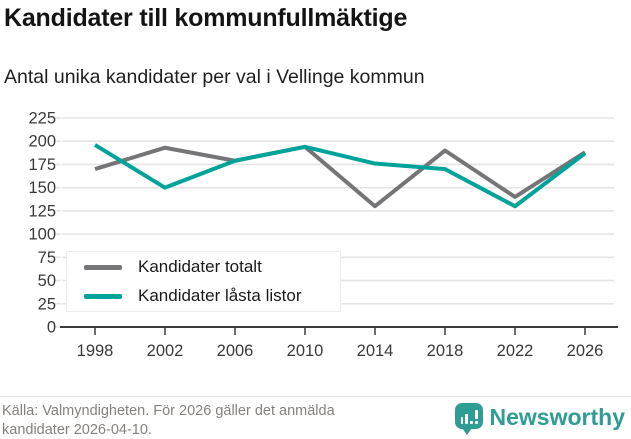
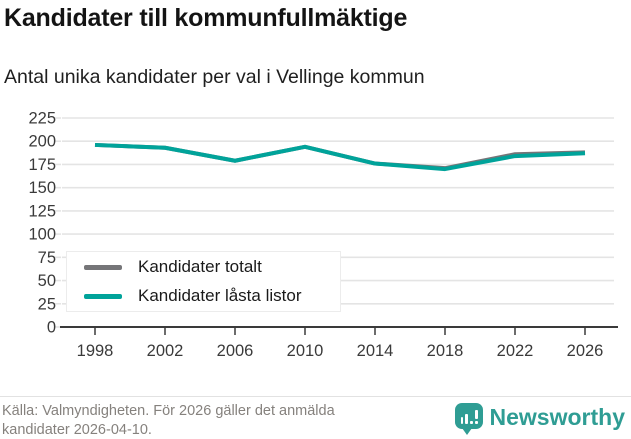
Kandidater totalt/1998: 170 -> 200
Kandidater låsta listor/2002: 150 -> 190
Kandidater totalt/2014: 130 -> 180
Kandidater totalt/2018: 190 -> 170
Kandidater totalt/2022: 140 -> 190
Kandidater låsta listor/2022: 130 -> 180
